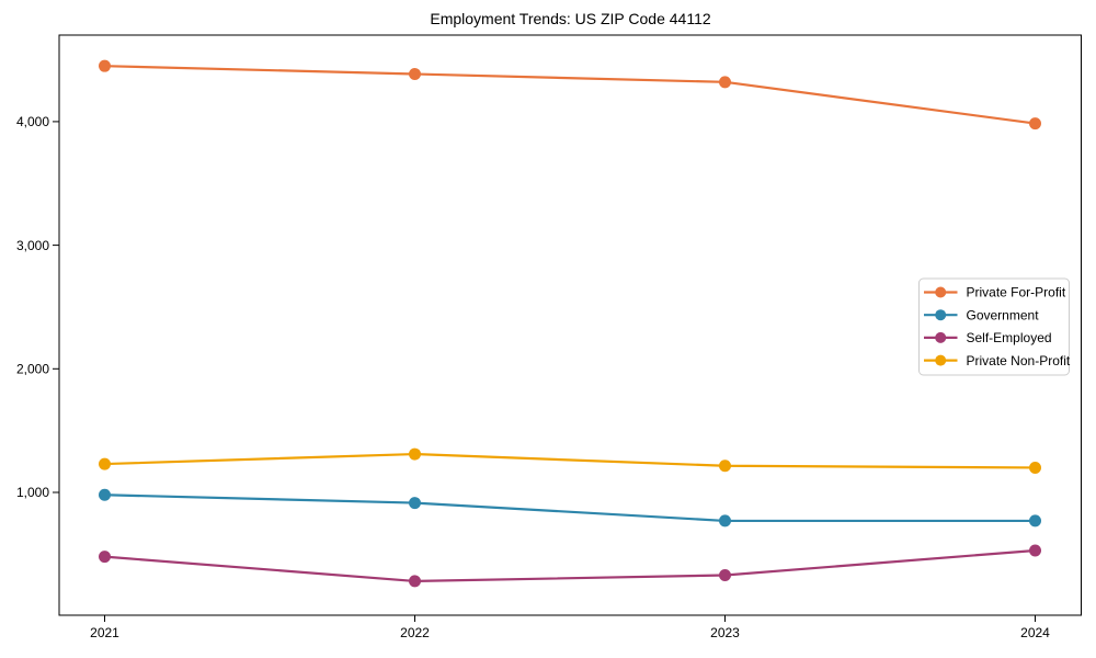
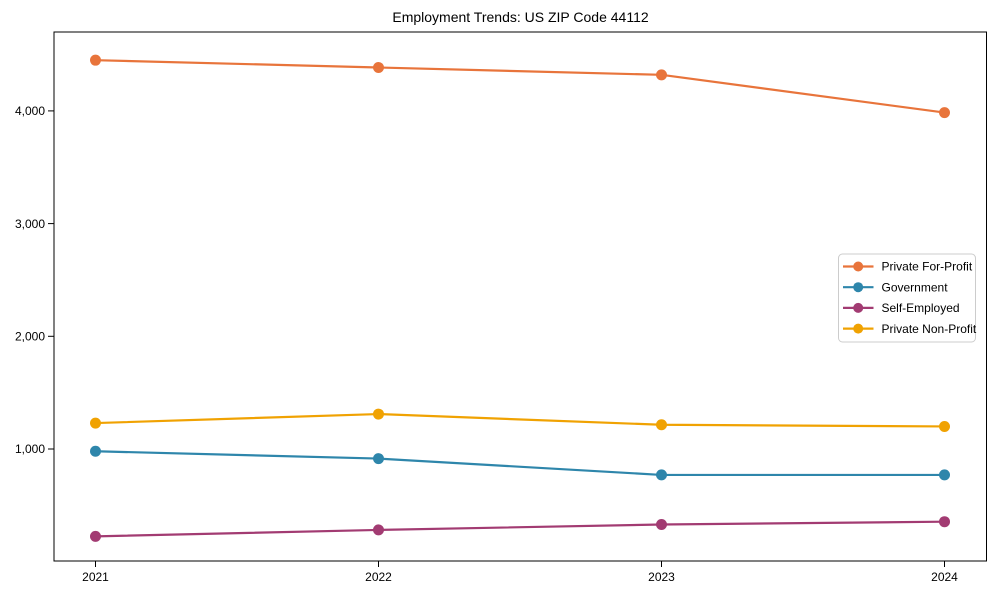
Self-Employed/2021: 480 -> 220
Self-Employed/2024: 530 -> 360
